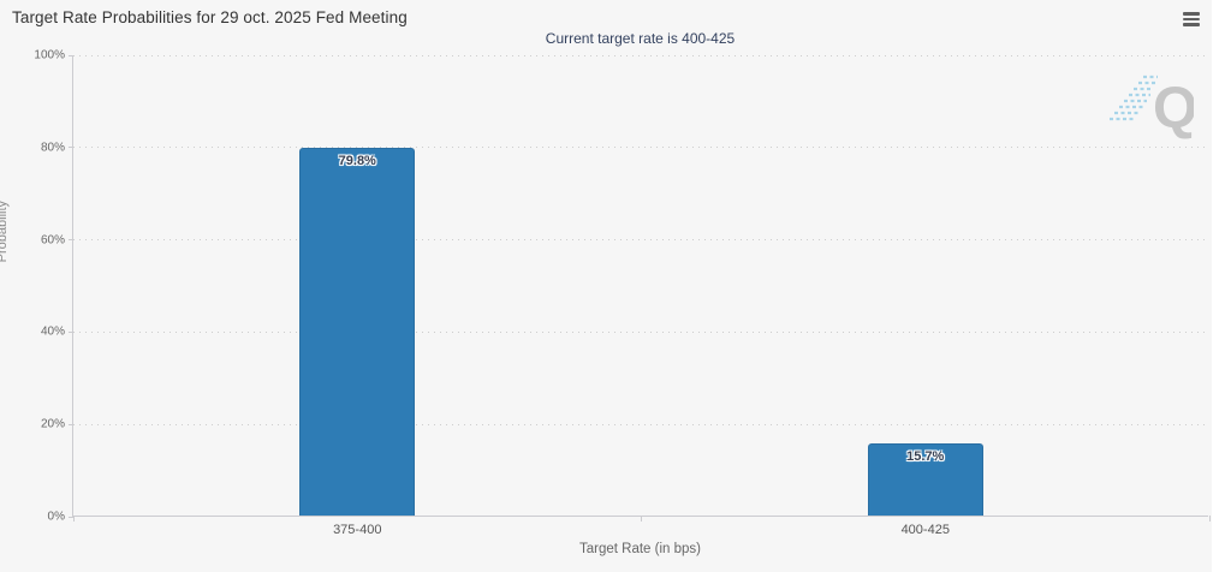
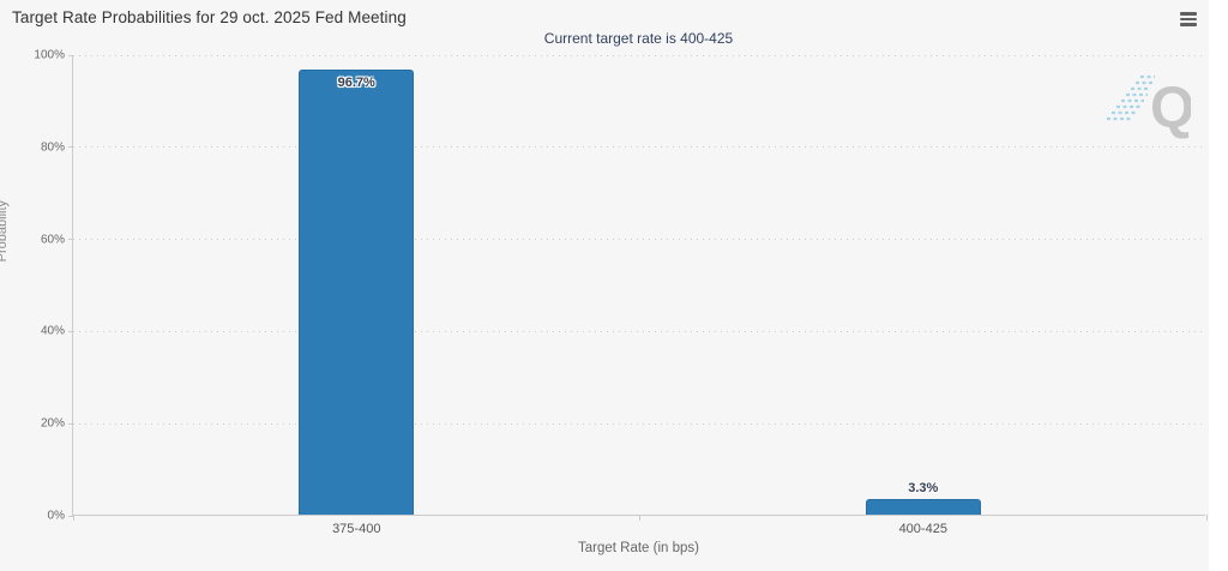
375-400: 79.8% -> 96.7%
400-425: 15.7% -> 3.3%
